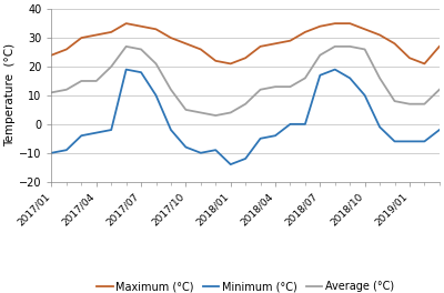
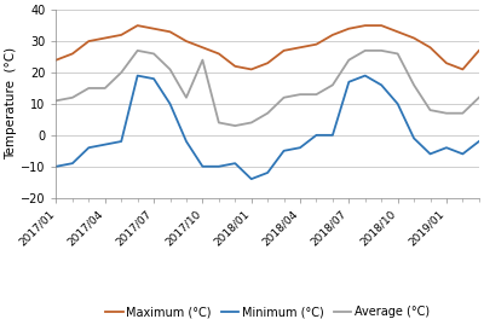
Minimum (°C)/2017/10: -8 -> -10
Average (°C)/2017/10: 5 -> 24
Minimum (°C)/2019/01: -6 -> -4
